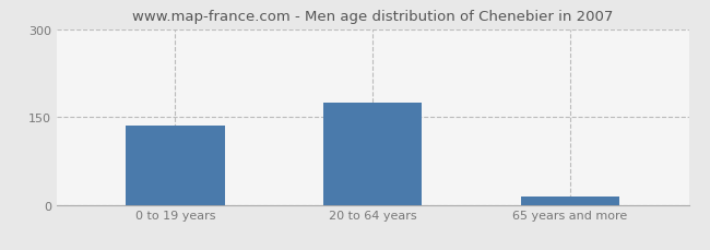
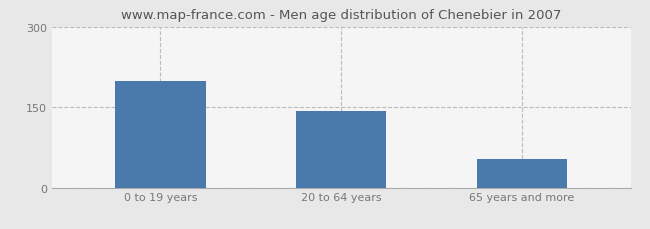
0 to 19 years: 135 -> 198
20 to 64 years: 175 -> 142
65 years and more: 15 -> 54
